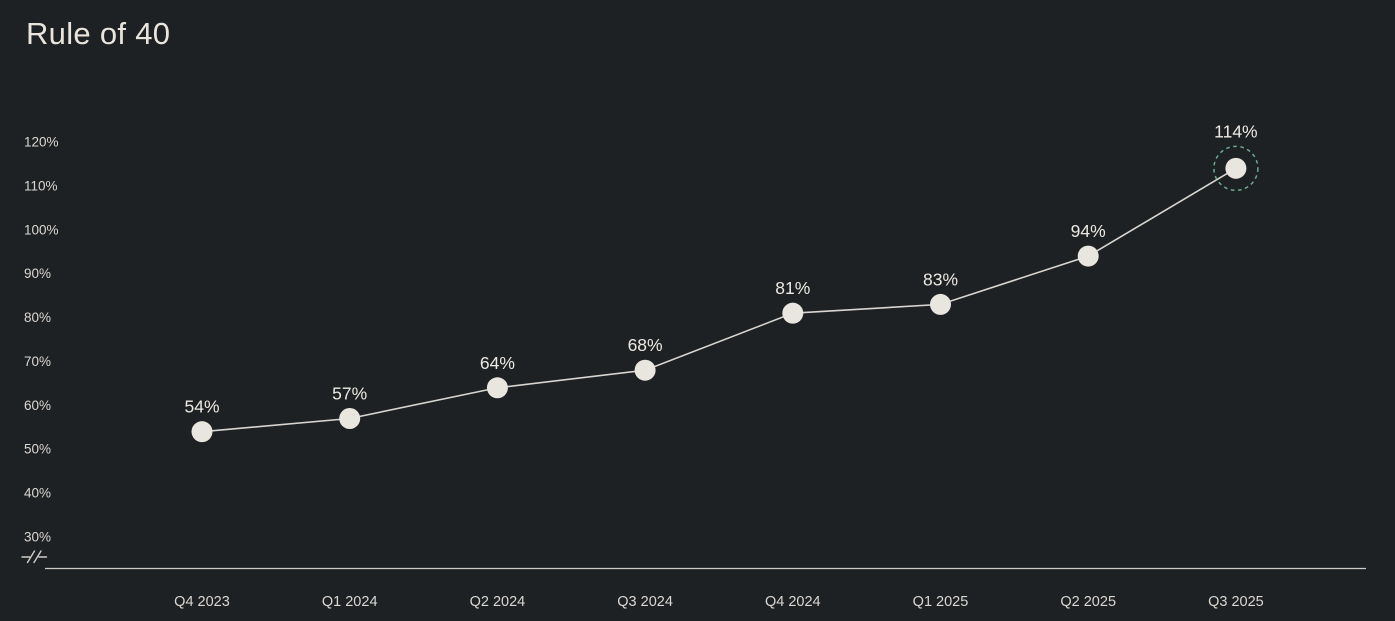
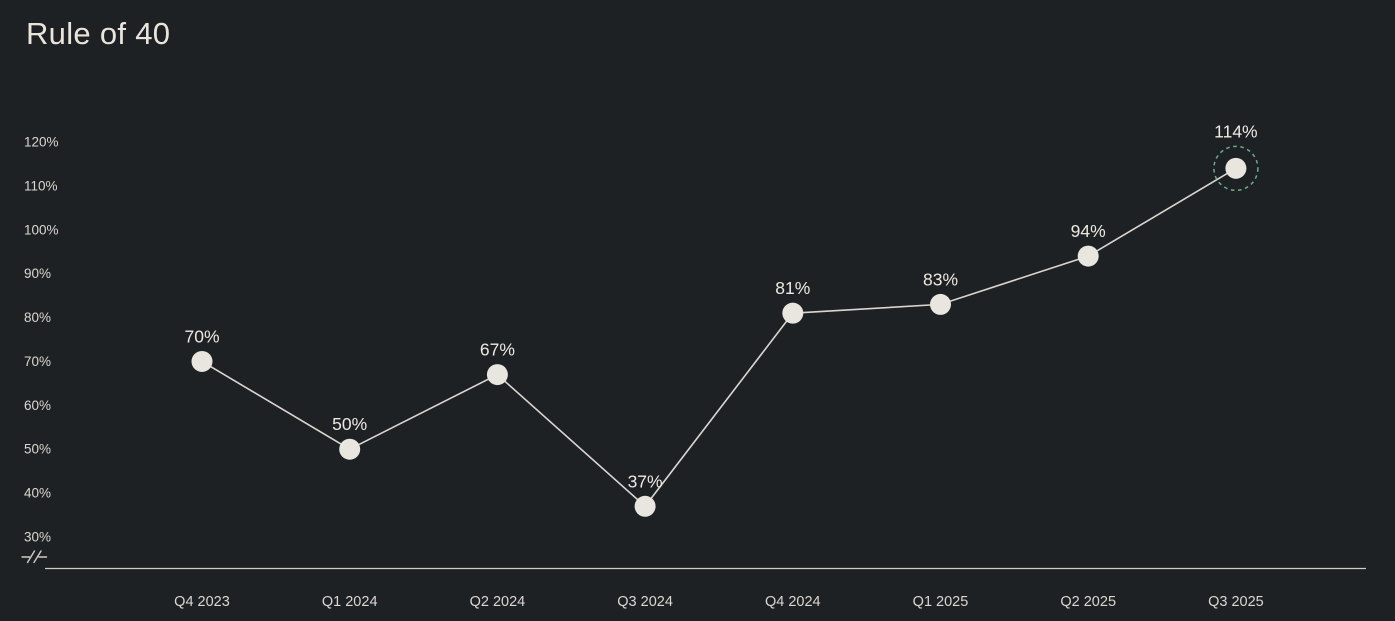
Q4 2023: 54% -> 70%
Q1 2024: 57% -> 50%
Q2 2024: 64% -> 67%
Q3 2024: 68% -> 37%
